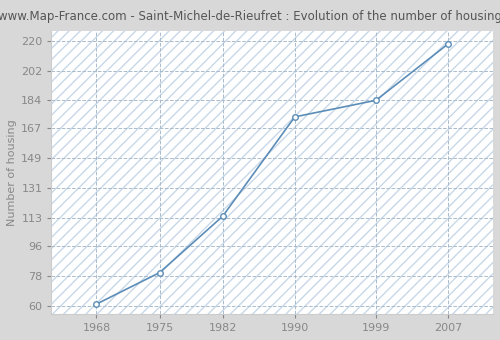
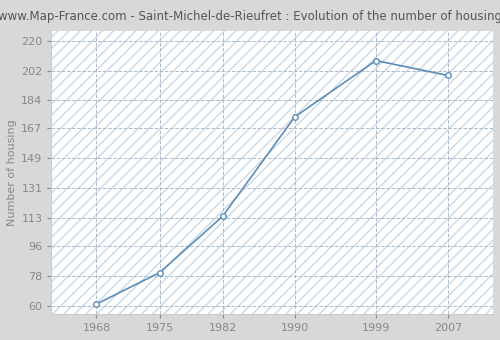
1999: 184 -> 208
2007: 218 -> 199
